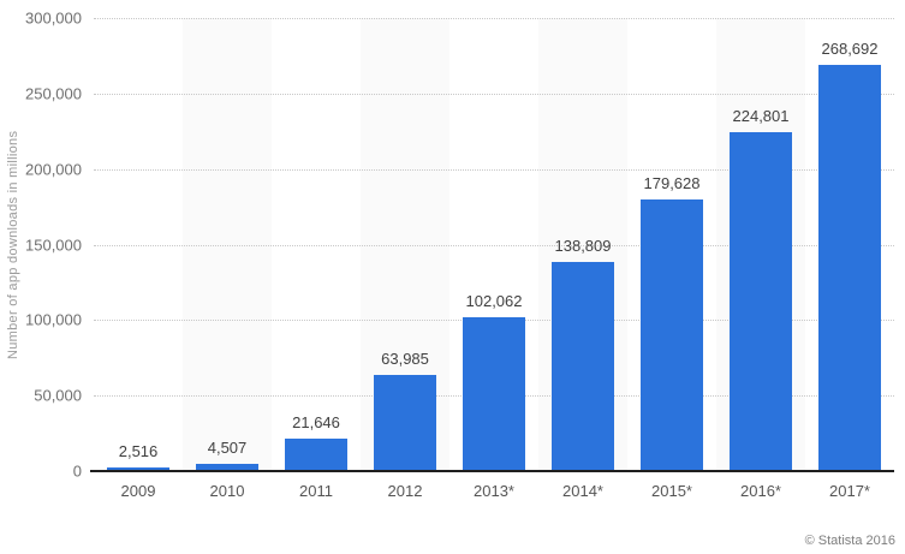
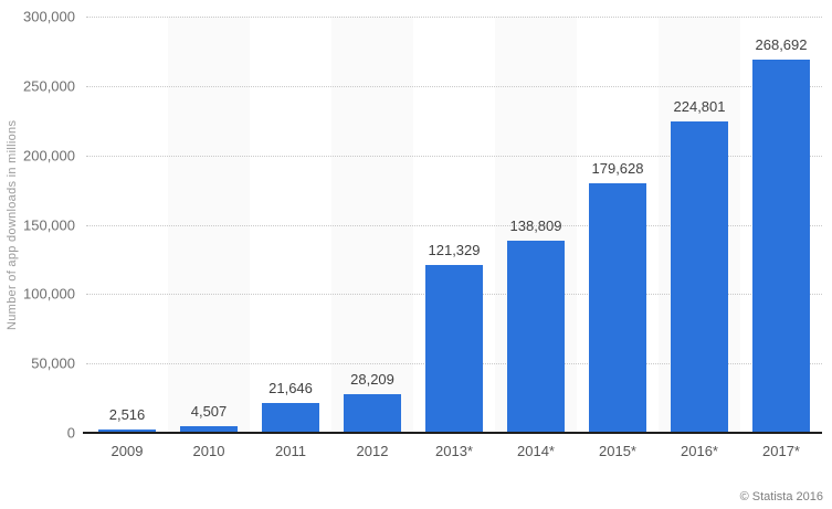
2012: 63,985 -> 28,209
2013*: 102,062 -> 121,329
